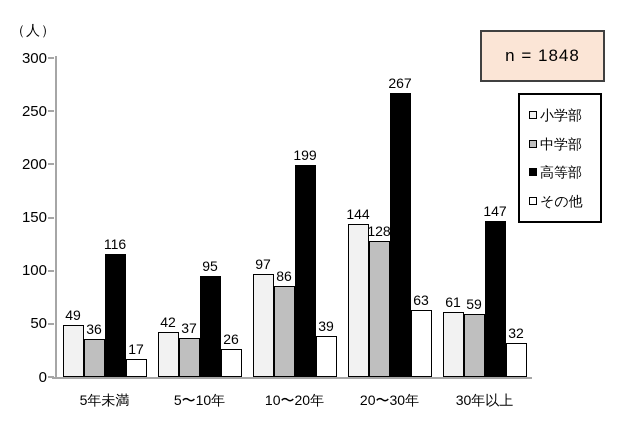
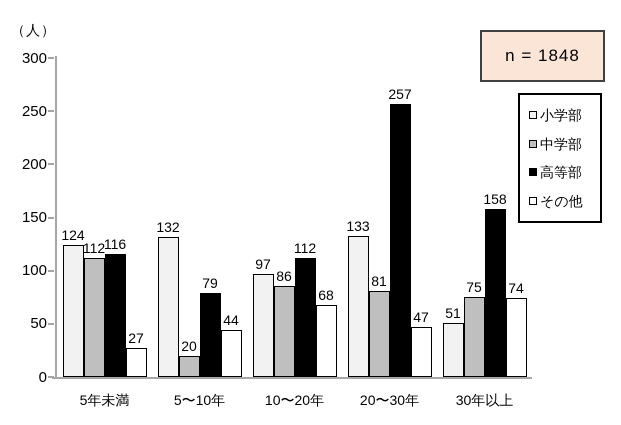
小学部/5年未満: 49 -> 124
中学部/5年未満: 36 -> 112
その他/5年未満: 17 -> 27
小学部/5〜10年: 42 -> 132
中学部/5〜10年: 37 -> 20
高等部/5〜10年: 95 -> 79
その他/5〜10年: 26 -> 44
高等部/10〜20年: 199 -> 112
その他/10〜20年: 39 -> 68
小学部/20〜30年: 144 -> 133
中学部/20〜30年: 128 -> 81
高等部/20〜30年: 267 -> 257
その他/20〜30年: 63 -> 47
小学部/30年以上: 61 -> 51
中学部/30年以上: 59 -> 75
高等部/30年以上: 147 -> 158
その他/30年以上: 32 -> 74
